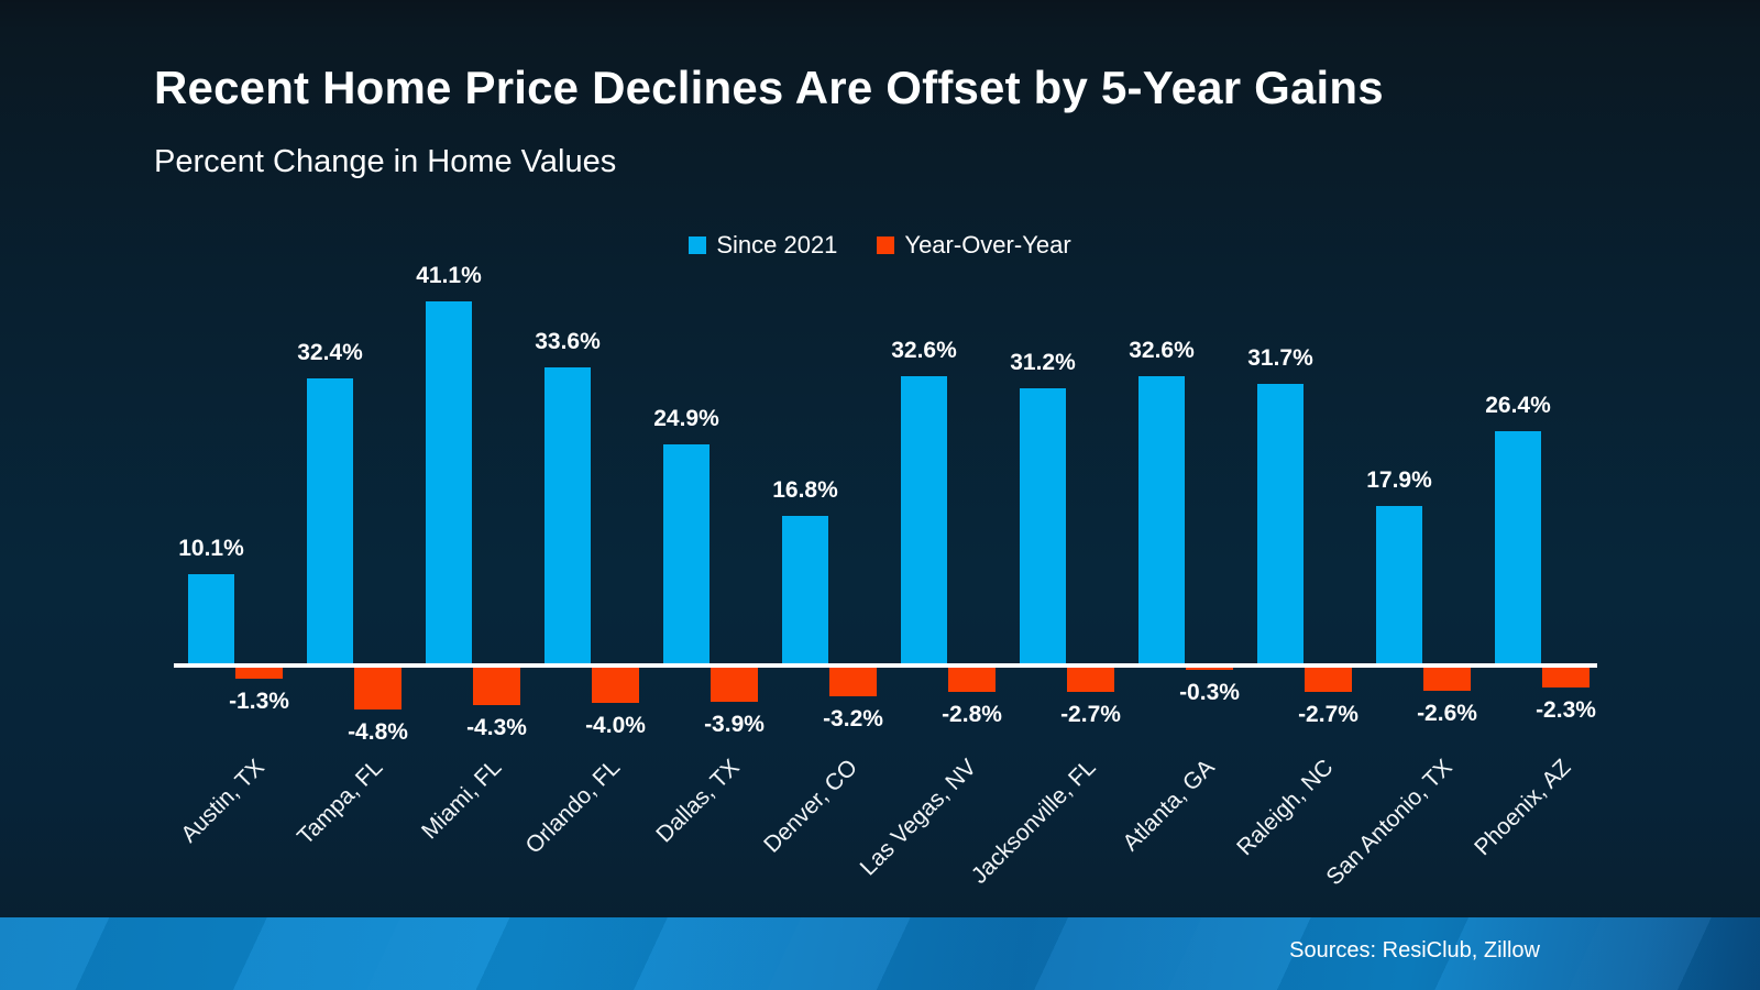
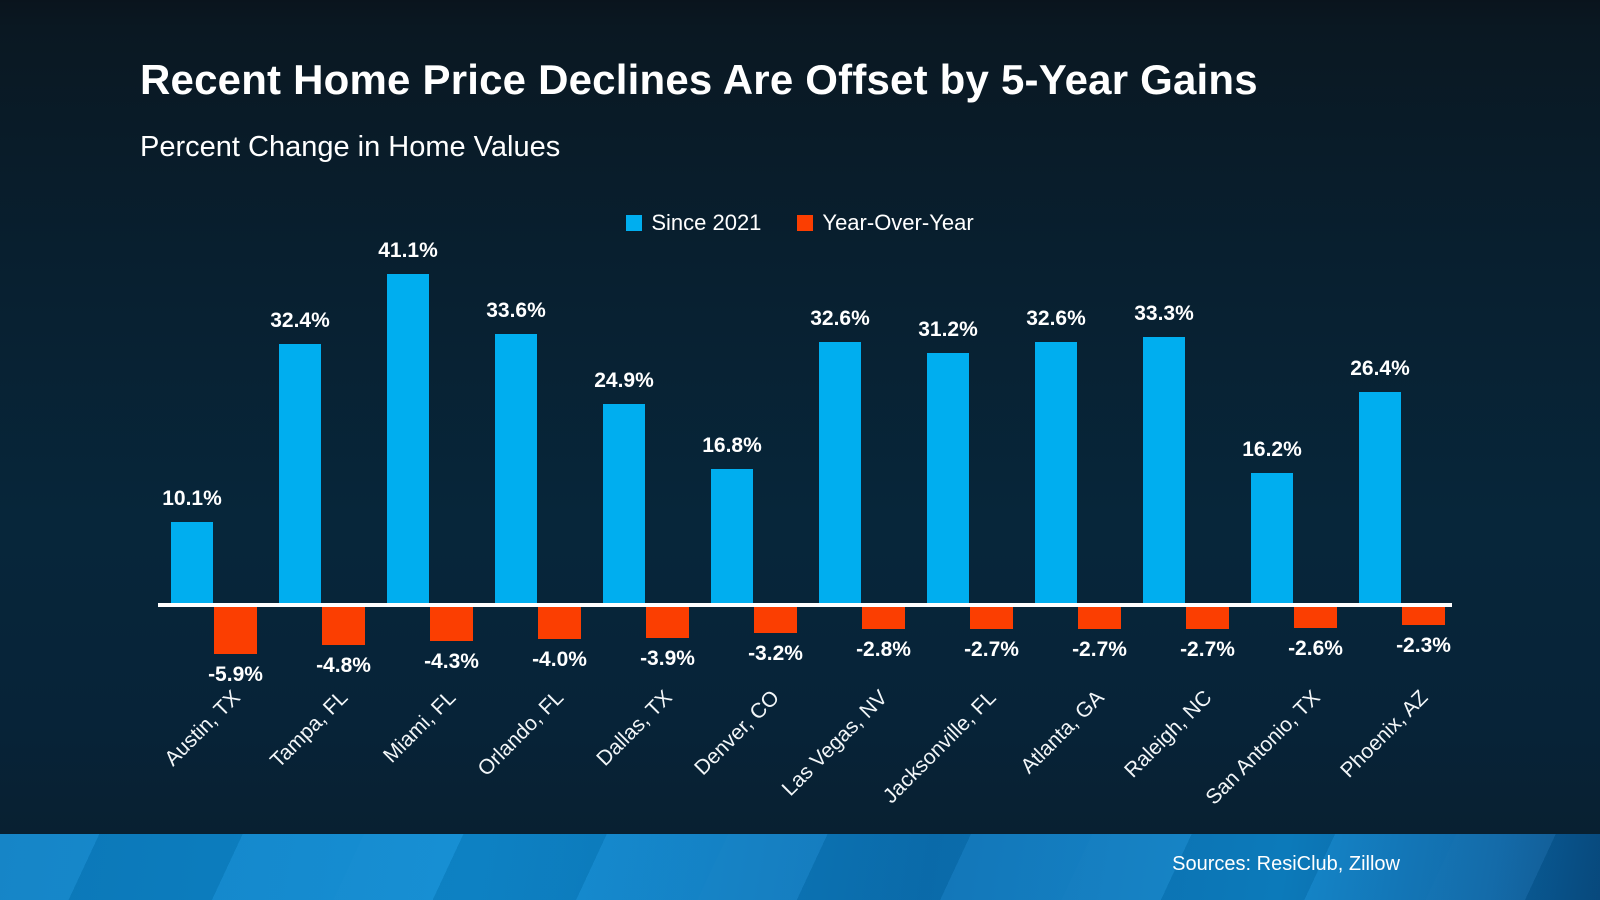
Year-Over-Year/Austin, TX: -1.3% -> -5.9%
Year-Over-Year/Atlanta, GA: -0.3% -> -2.7%
Since 2021/Raleigh, NC: 31.7% -> 33.3%
Since 2021/San Antonio, TX: 17.9% -> 16.2%
